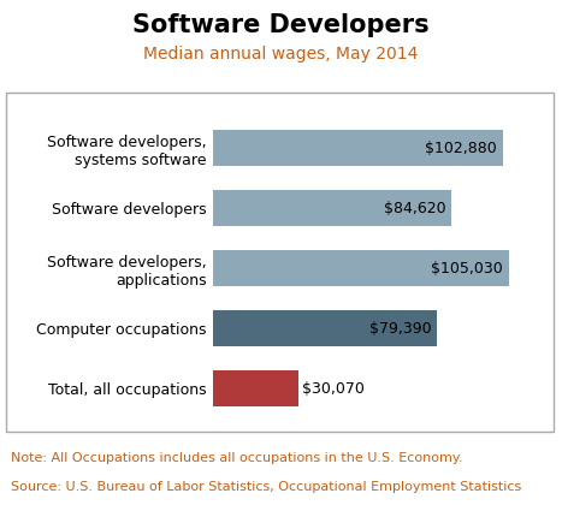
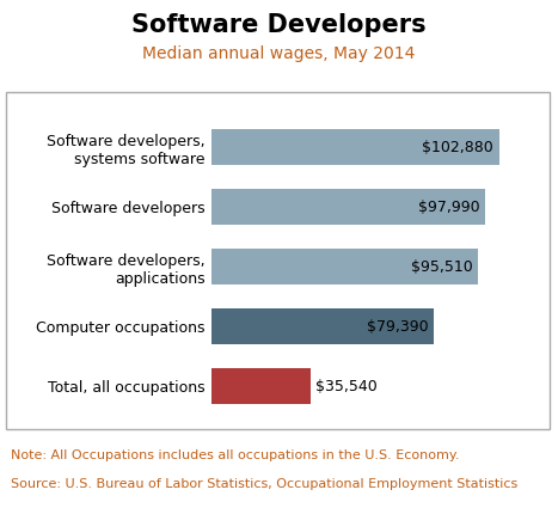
Software developers: $84,620 -> $97,990
Software developers, applications: $105,030 -> $95,510
Total, all occupations: $30,070 -> $35,540
